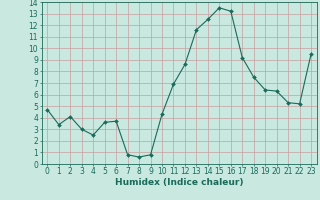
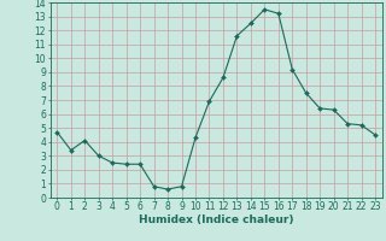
5: 3.6 -> 2.4
6: 3.7 -> 2.4
23: 9.5 -> 4.5
